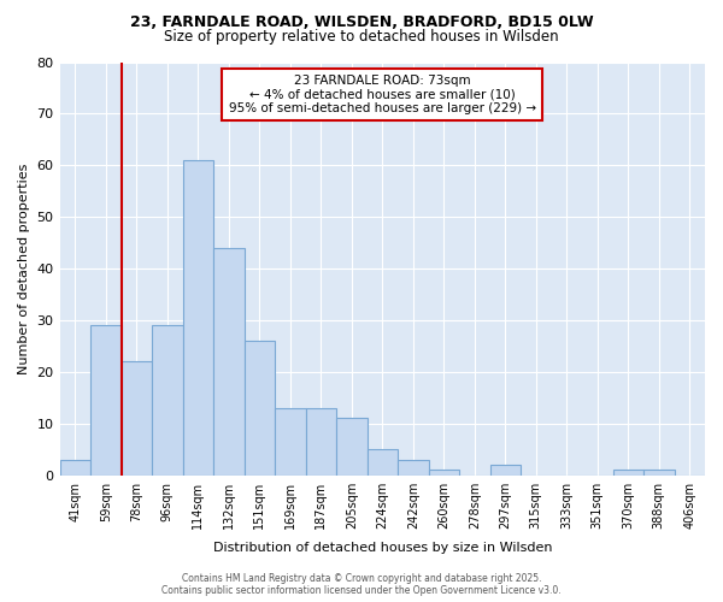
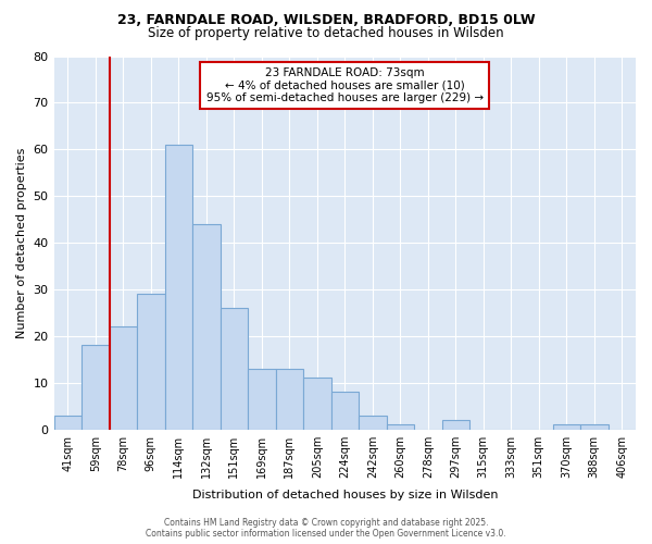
59sqm: 29 -> 18
224sqm: 5 -> 8
